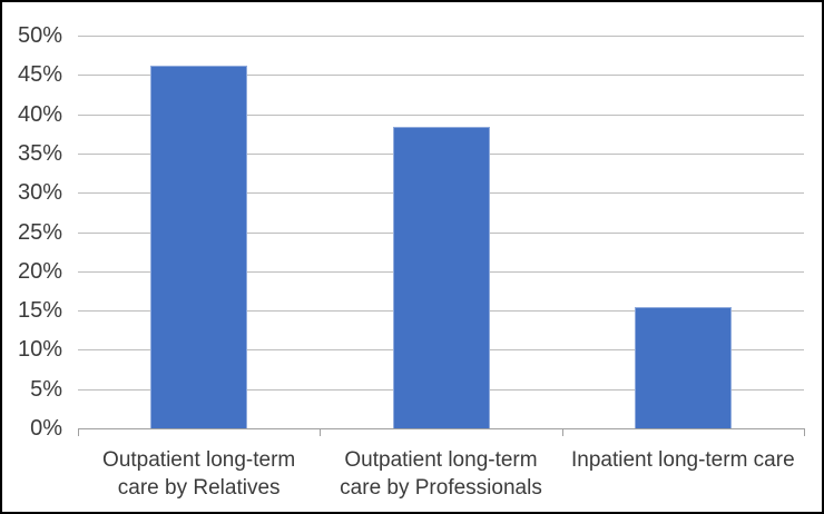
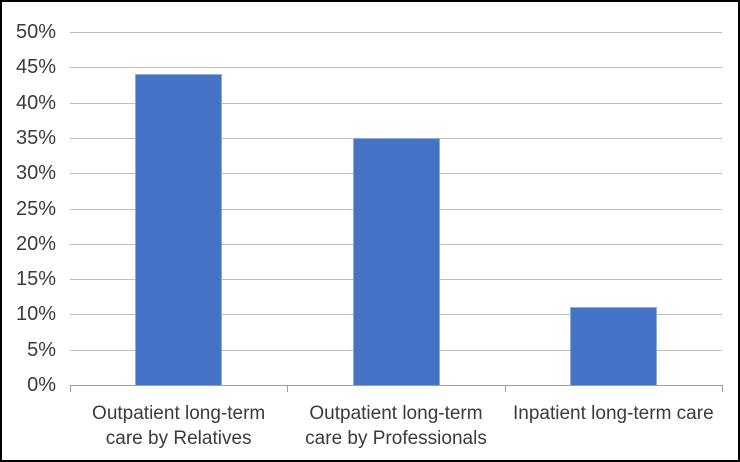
Outpatient long-term care by Relatives: 46% -> 44%
Outpatient long-term care by Professionals: 38% -> 35%
Inpatient long-term care: 15% -> 11%
